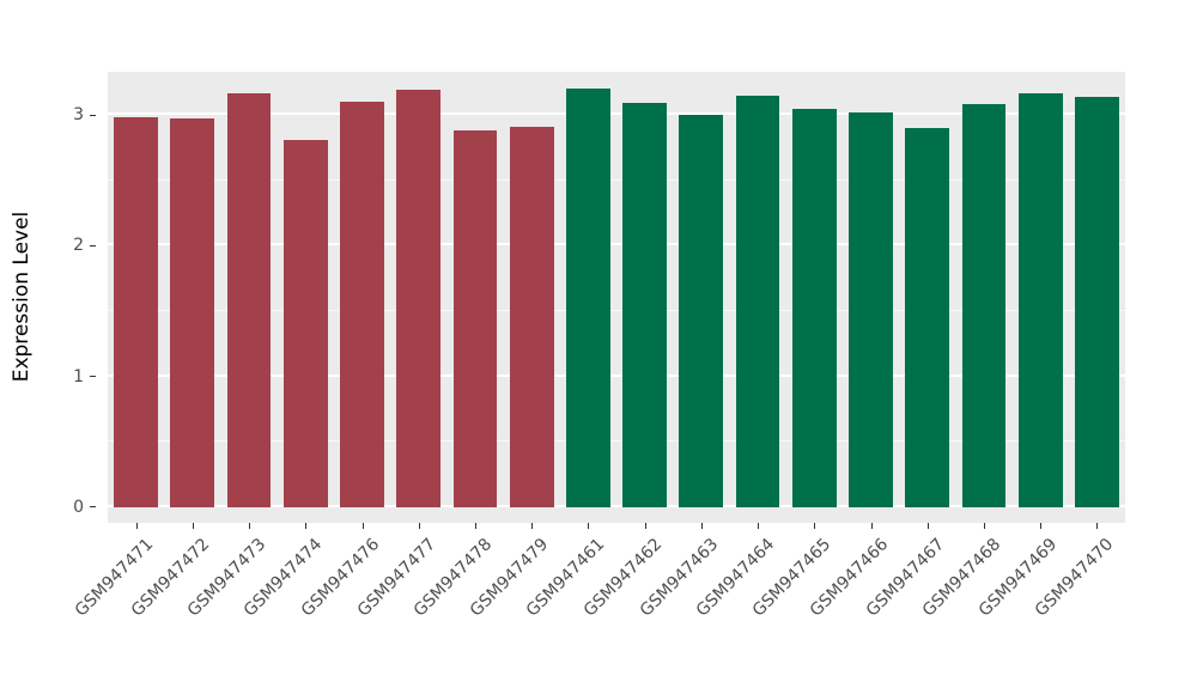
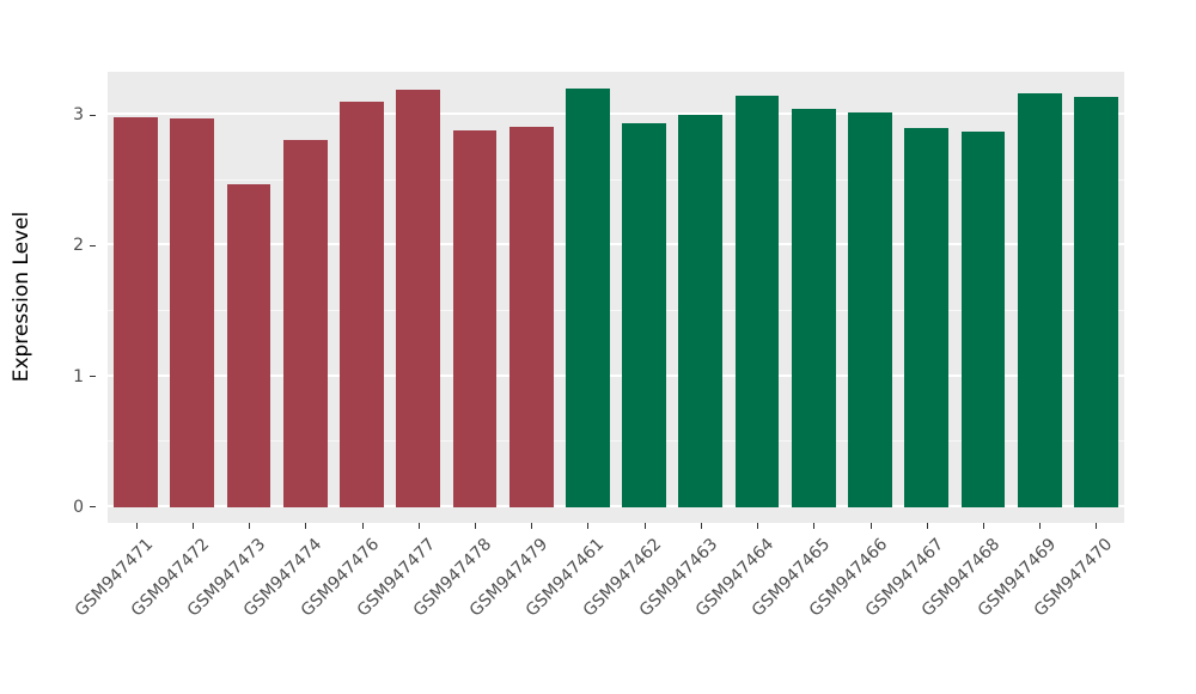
GSM947473: 3.17 -> 2.47
GSM947462: 3.09 -> 2.94
GSM947468: 3.08 -> 2.87
